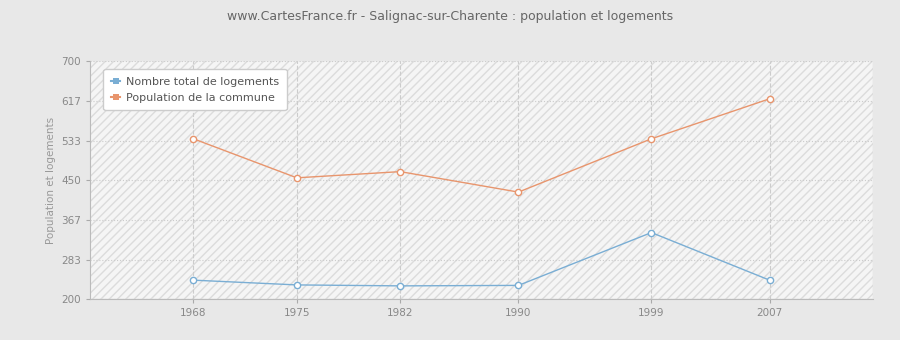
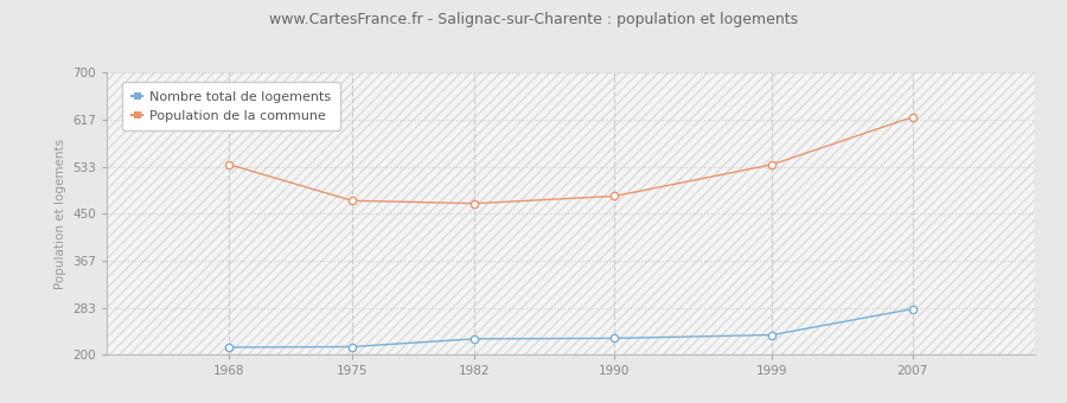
Nombre total de logements/1968: 240 -> 213
Nombre total de logements/1975: 230 -> 214
Population de la commune/1975: 455 -> 473
Population de la commune/1990: 425 -> 481
Nombre total de logements/1999: 340 -> 235
Nombre total de logements/2007: 240 -> 281
